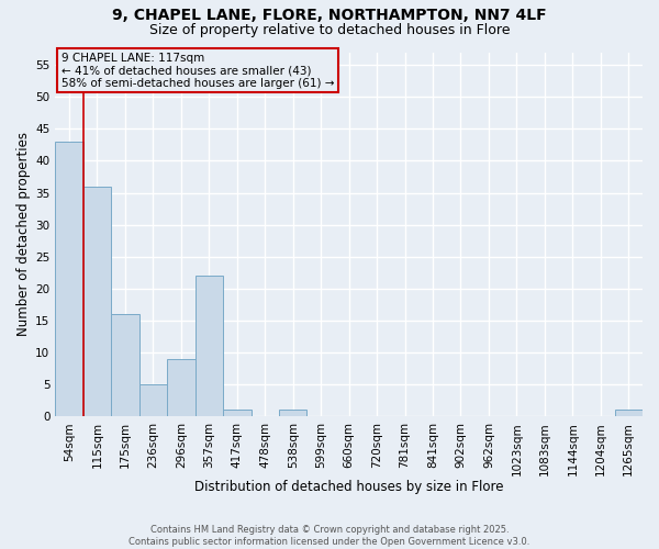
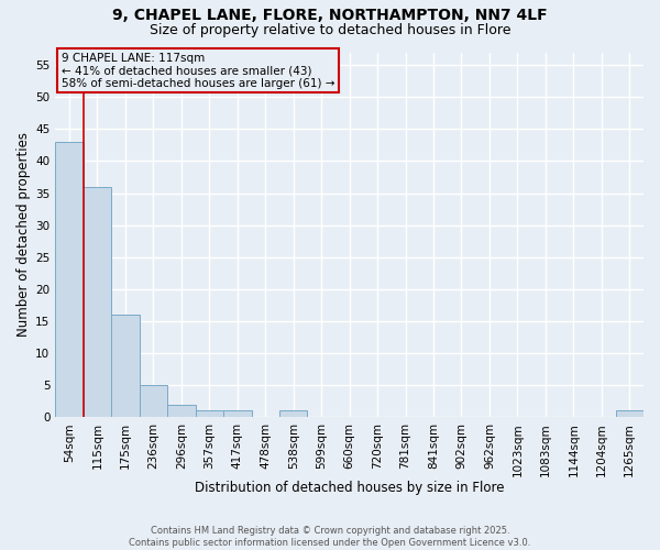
296sqm: 9 -> 2
357sqm: 22 -> 1
